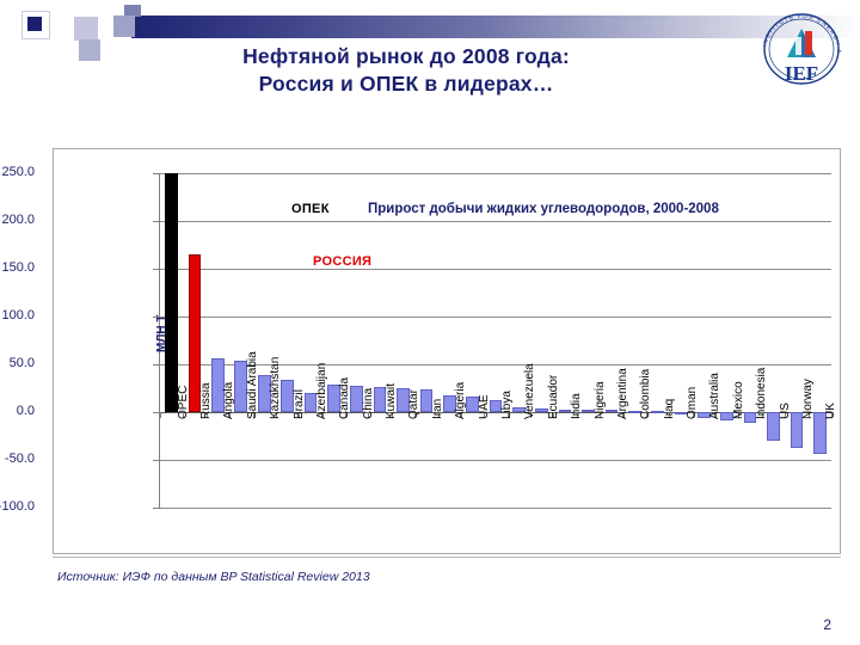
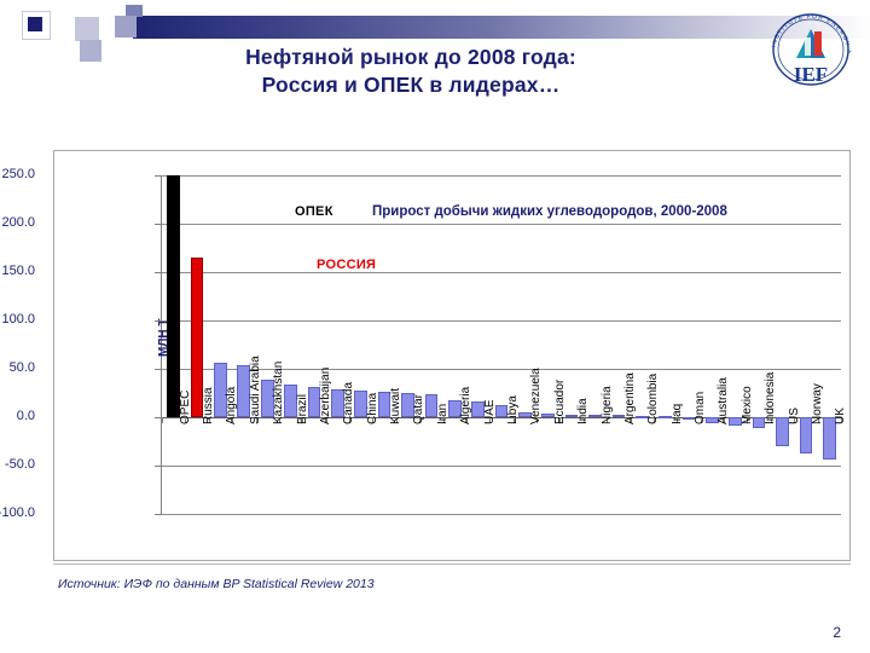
Azerbaijan: 20 -> 30
